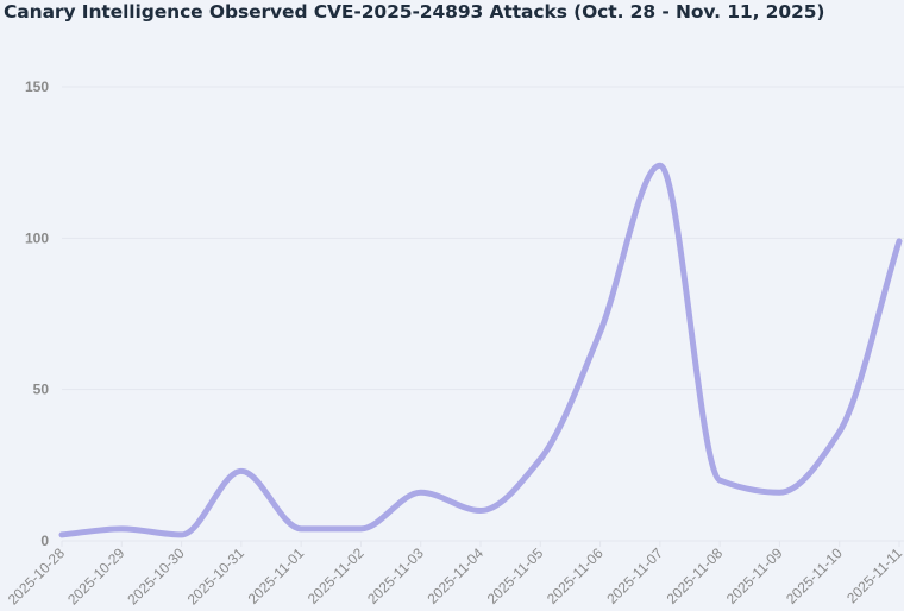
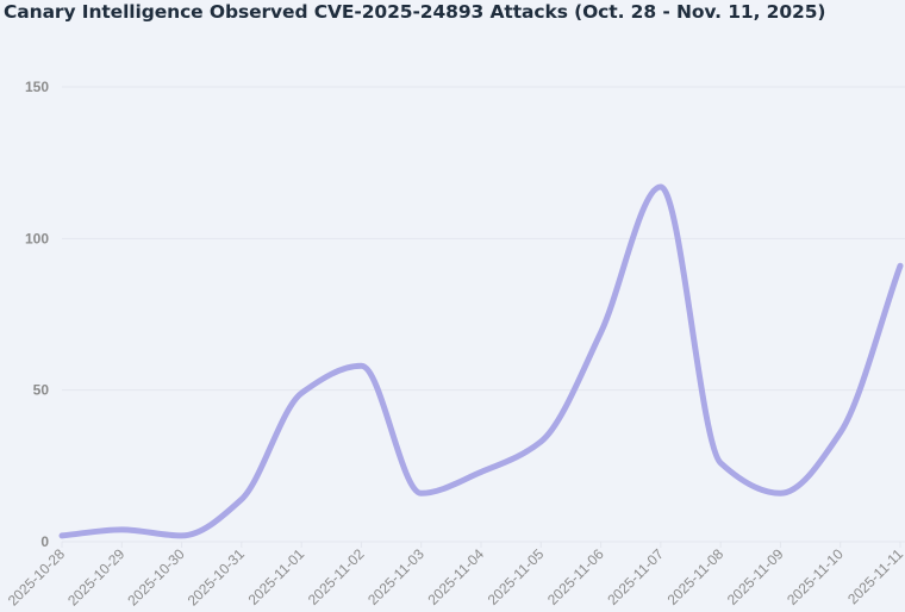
2025-10-31: 23 -> 14
2025-11-01: 4 -> 49
2025-11-02: 4 -> 58
2025-11-04: 10 -> 23
2025-11-05: 27 -> 33
2025-11-07: 124 -> 117
2025-11-08: 20 -> 26
2025-11-11: 99 -> 91
